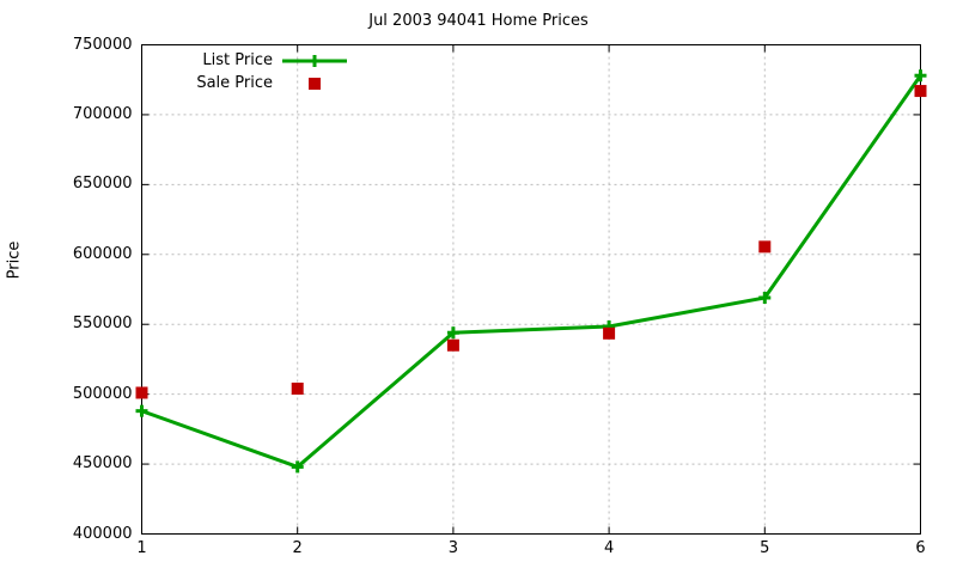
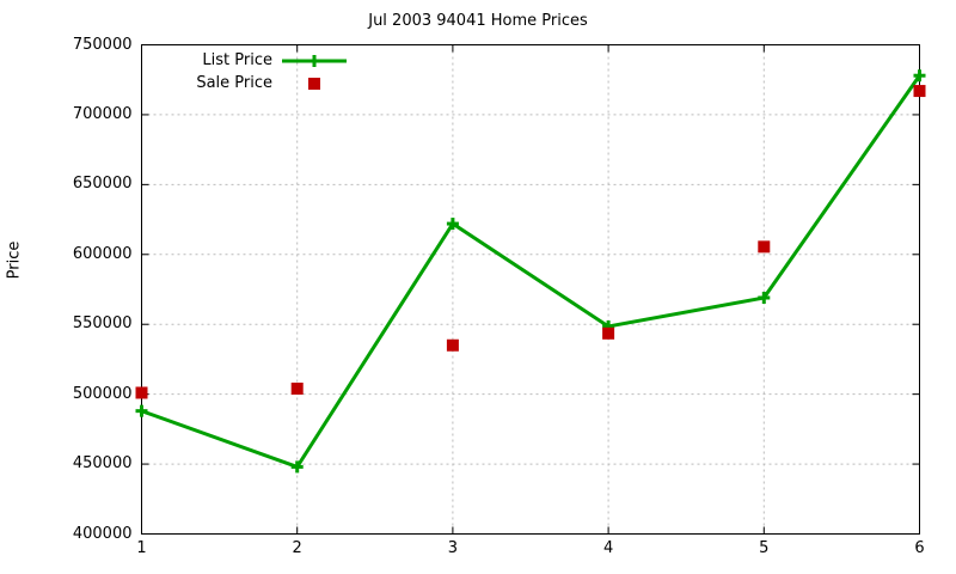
List Price/3: 544000 -> 622000
